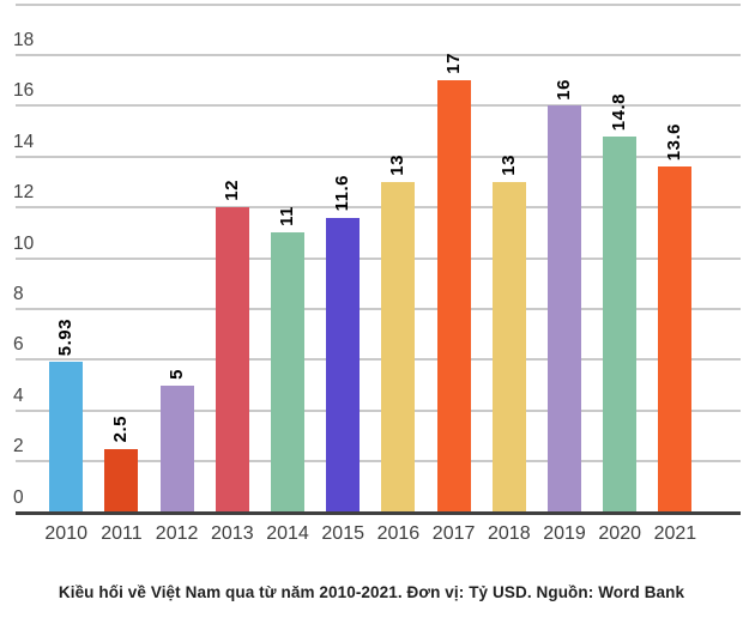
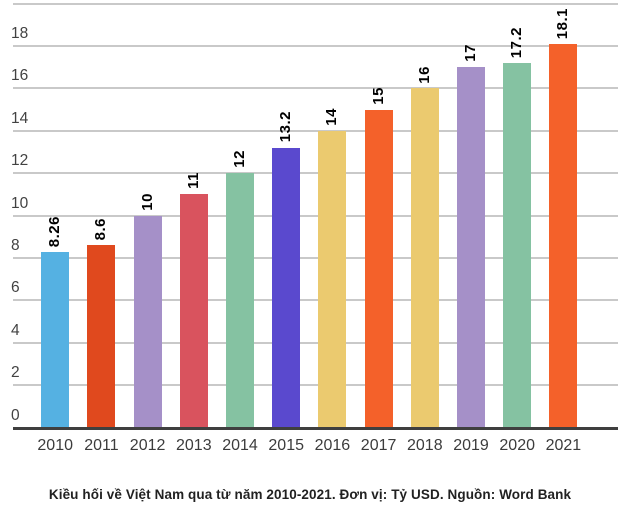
2010: 5.93 -> 8.26
2011: 2.5 -> 8.6
2012: 5 -> 10
2013: 12 -> 11
2014: 11 -> 12
2015: 11.6 -> 13.2
2016: 13 -> 14
2017: 17 -> 15
2018: 13 -> 16
2019: 16 -> 17
2020: 14.8 -> 17.2
2021: 13.6 -> 18.1
